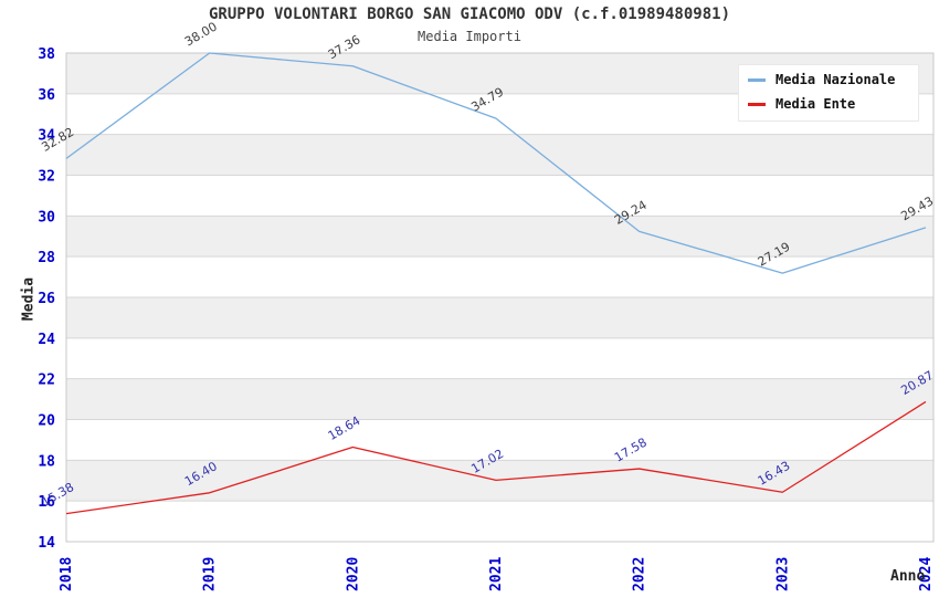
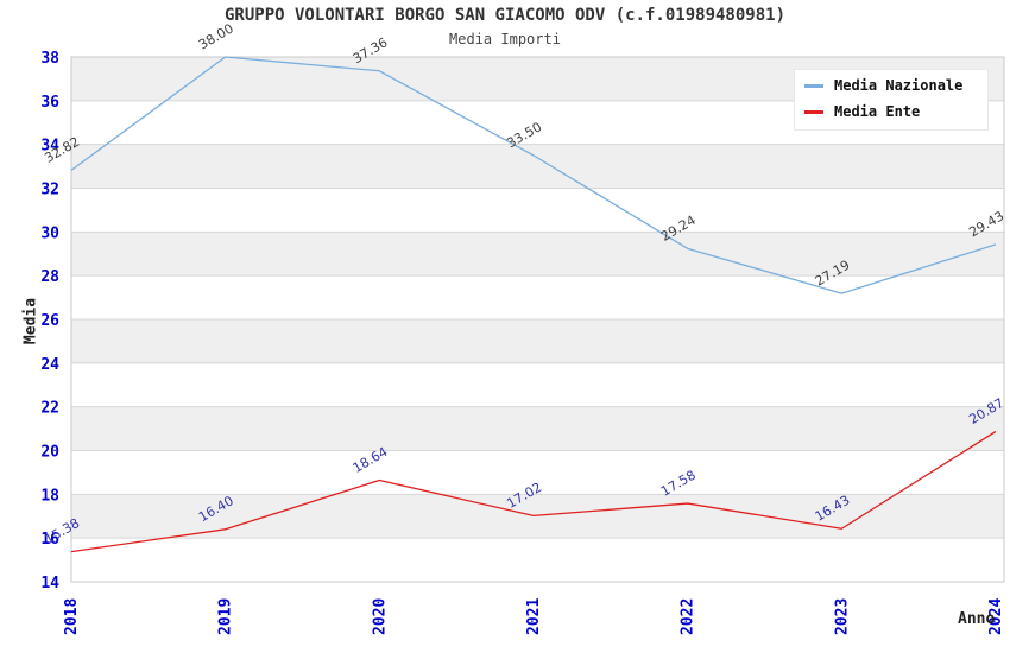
Media Nazionale/2021: 34.79 -> 33.50
